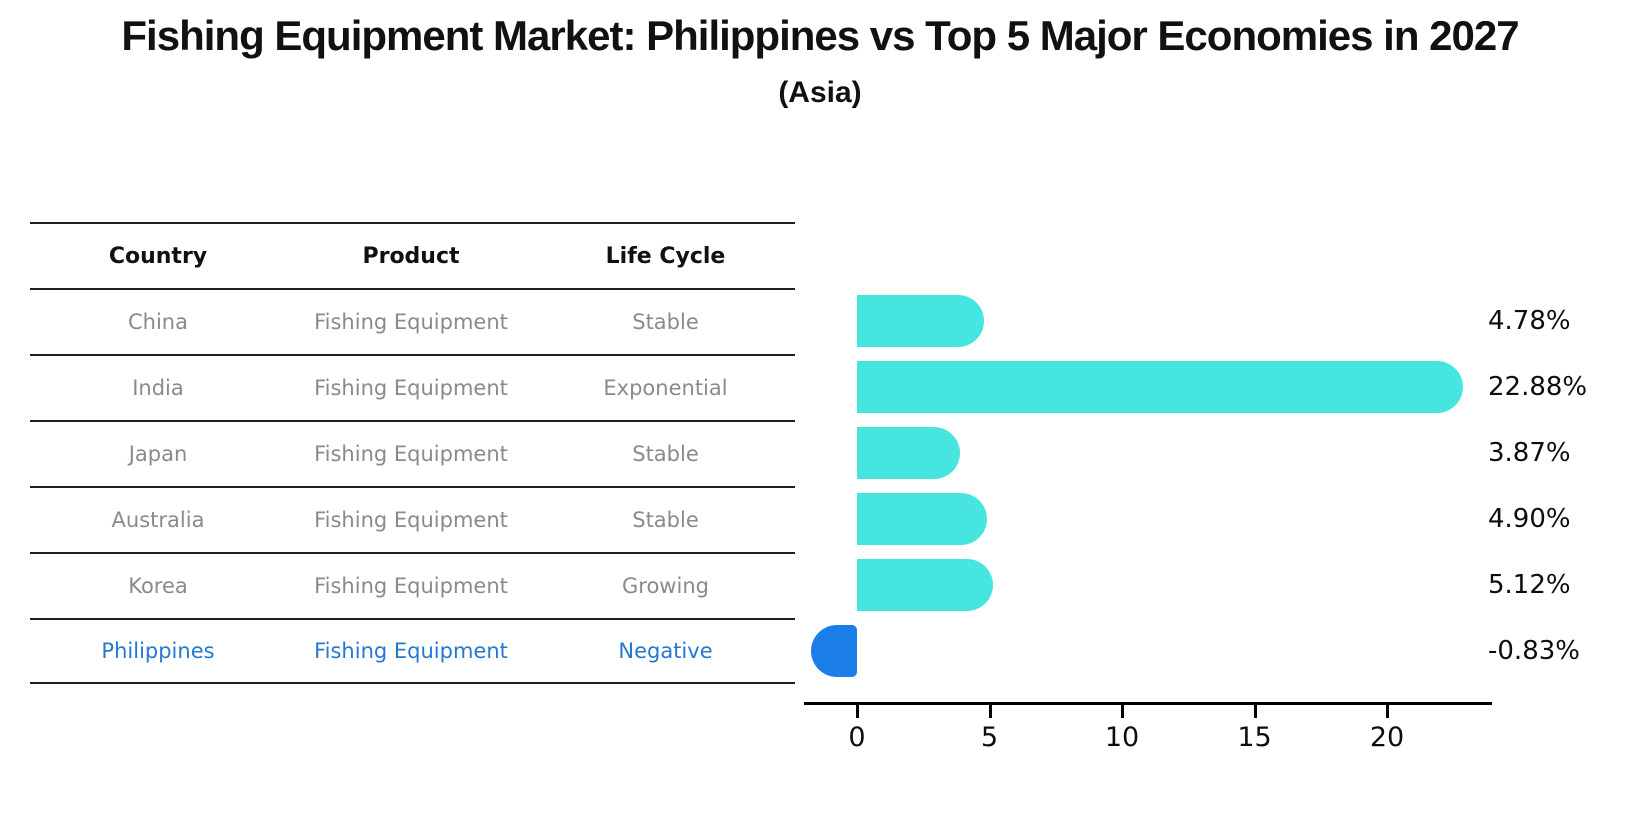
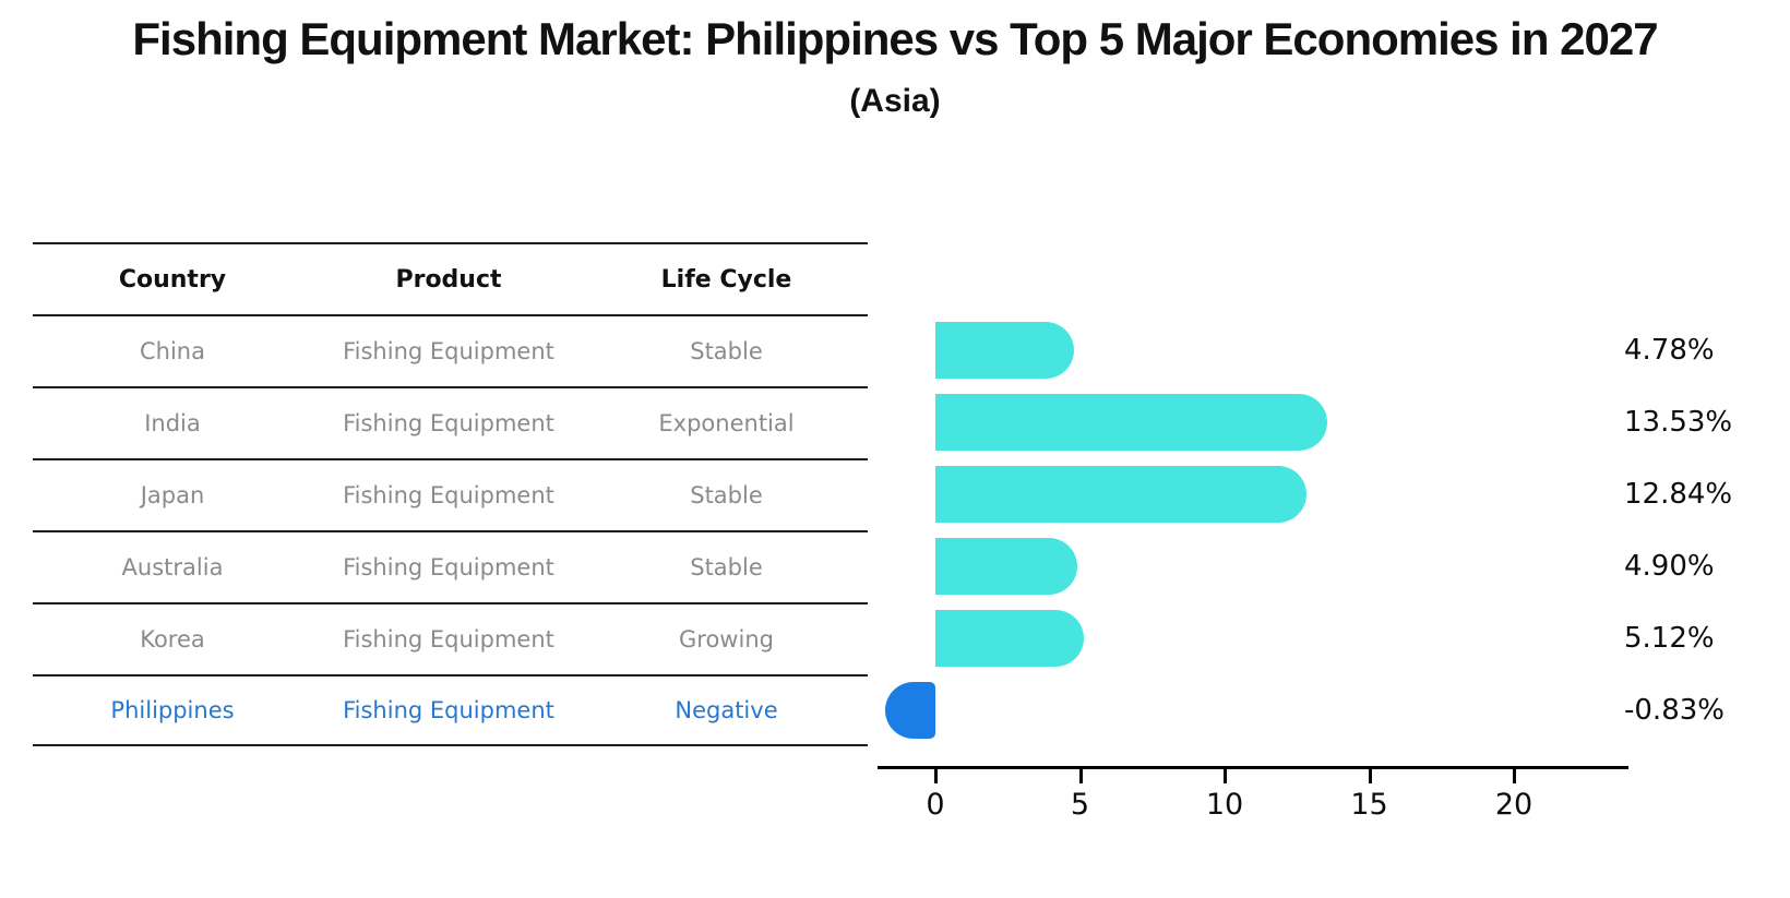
India: 22.88% -> 13.53%
Japan: 3.87% -> 12.84%
